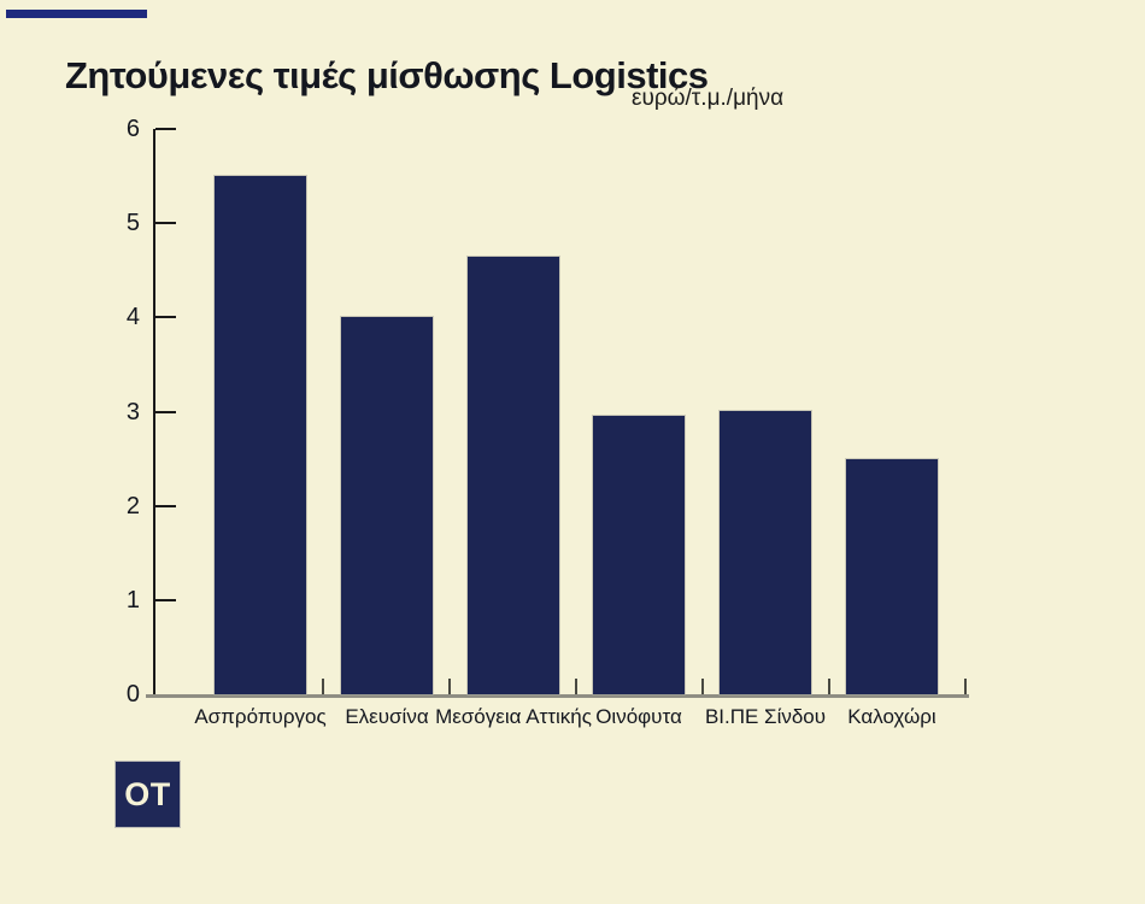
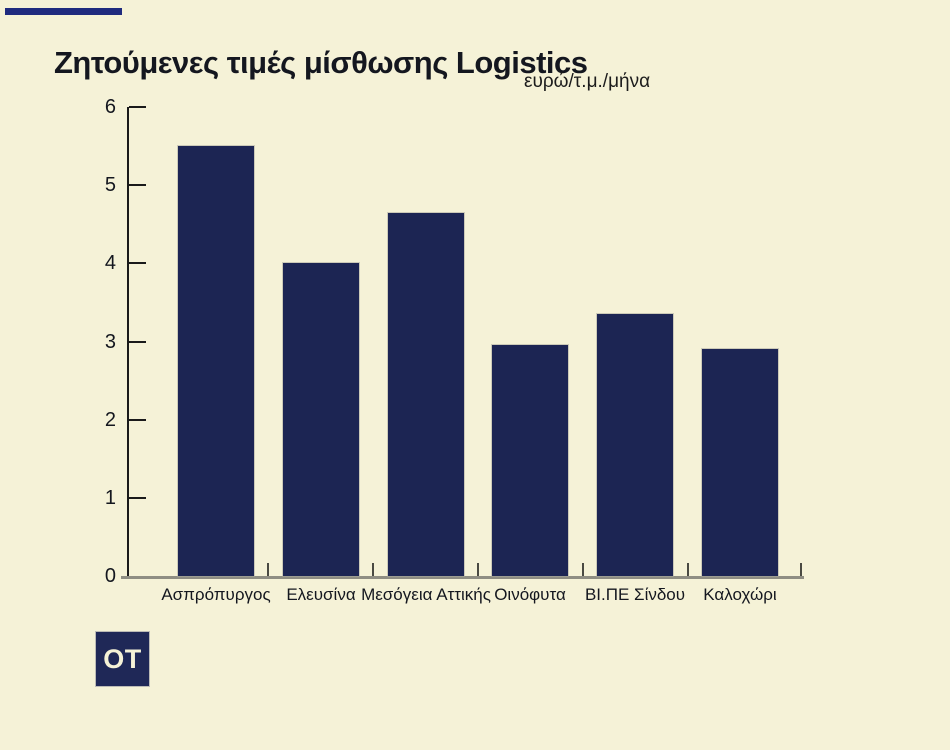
ΒΙ.ΠΕ Σίνδου: 3.0 -> 3.4
Καλοχώρι: 2.5 -> 2.9
